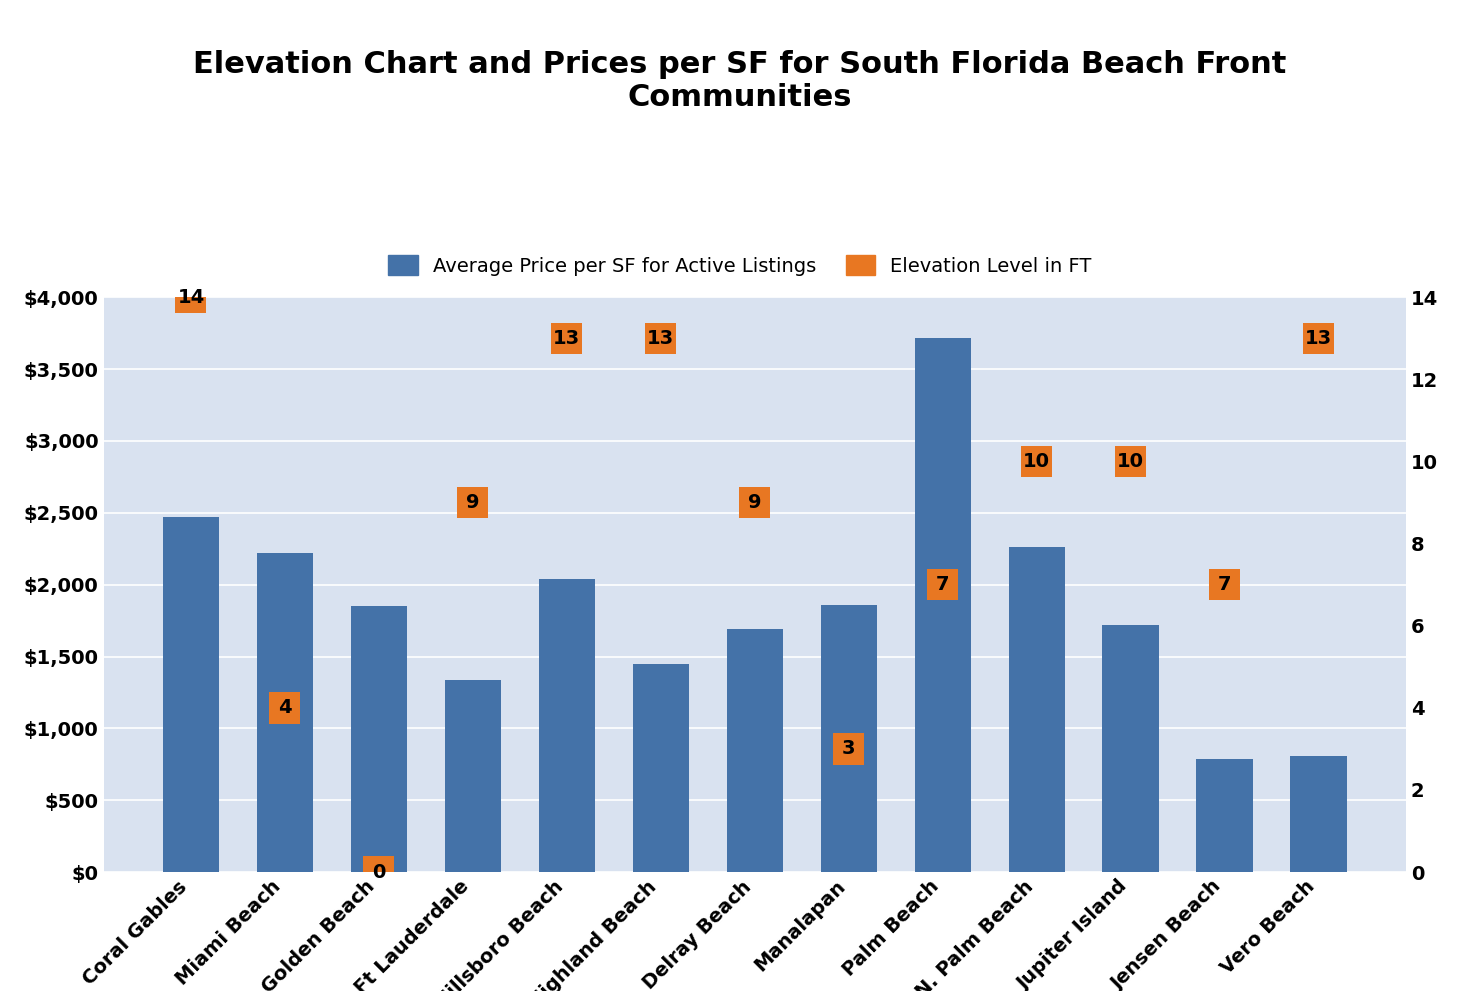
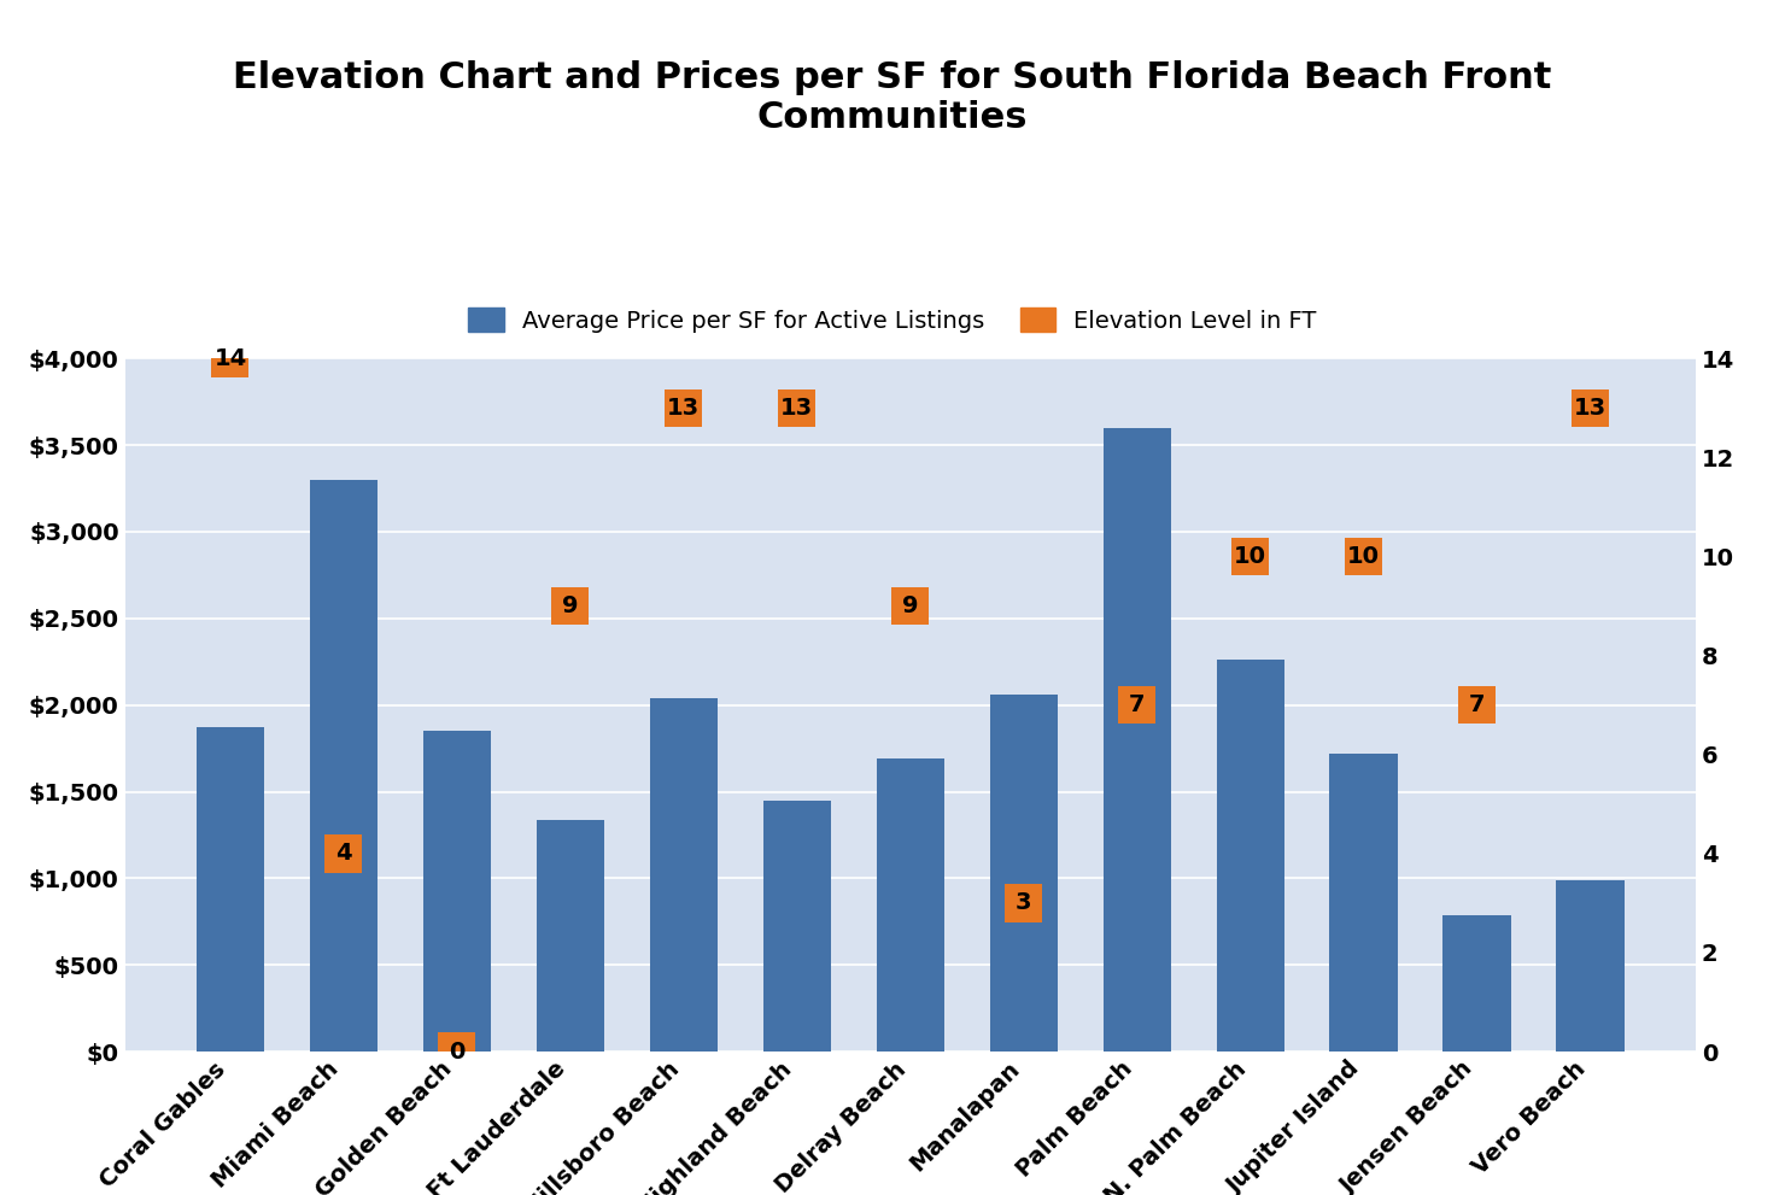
Coral Gables: $2,470 -> $1,870
Miami Beach: $2,220 -> $3,300
Manalapan: $1,860 -> $2,060
Palm Beach: $3,720 -> $3,600
Vero Beach: $810 -> $990
